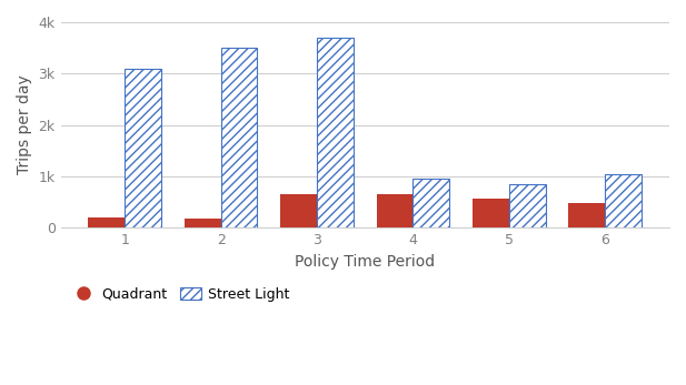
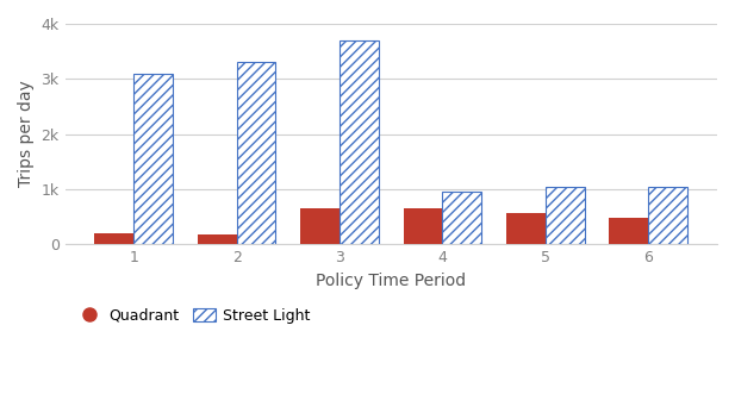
Street Light/2: 3.50k -> 3.30k
Street Light/5: 0.85k -> 1.05k
